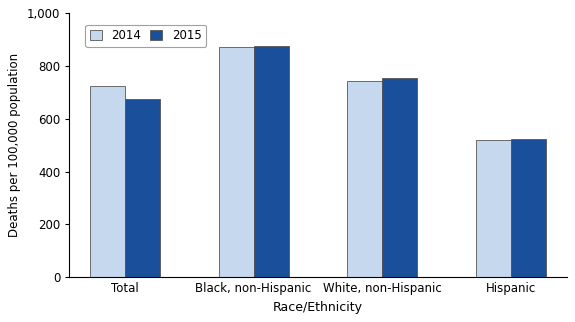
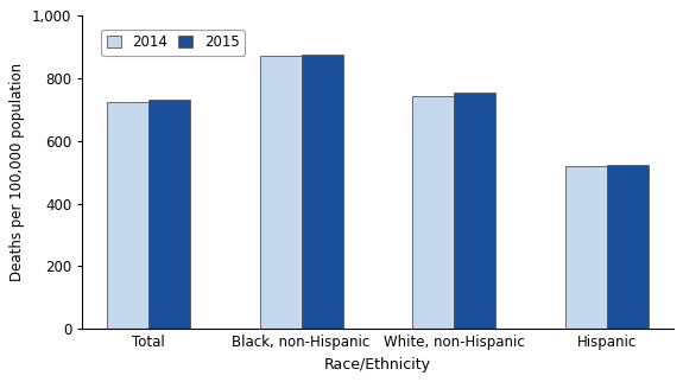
2015/Total: 675 -> 733
